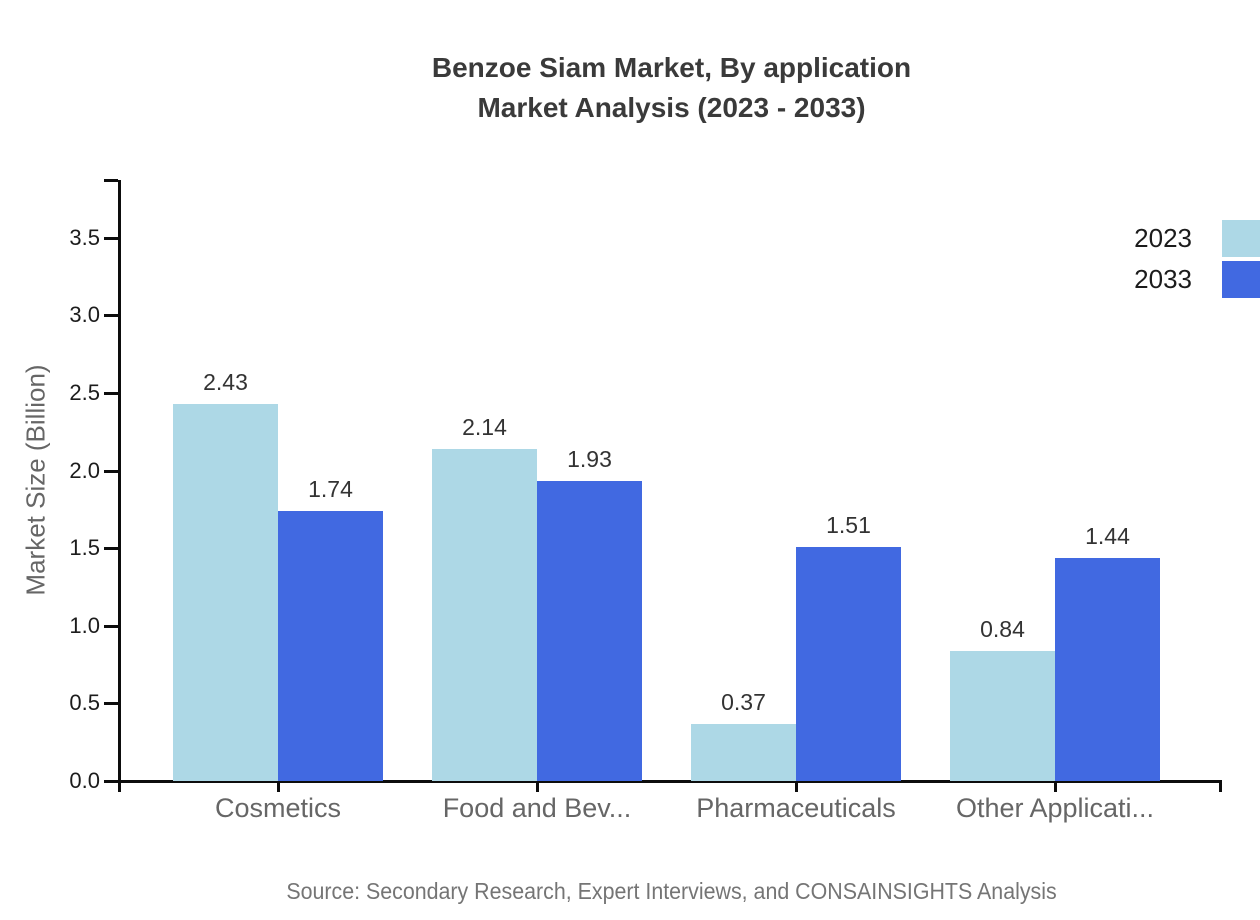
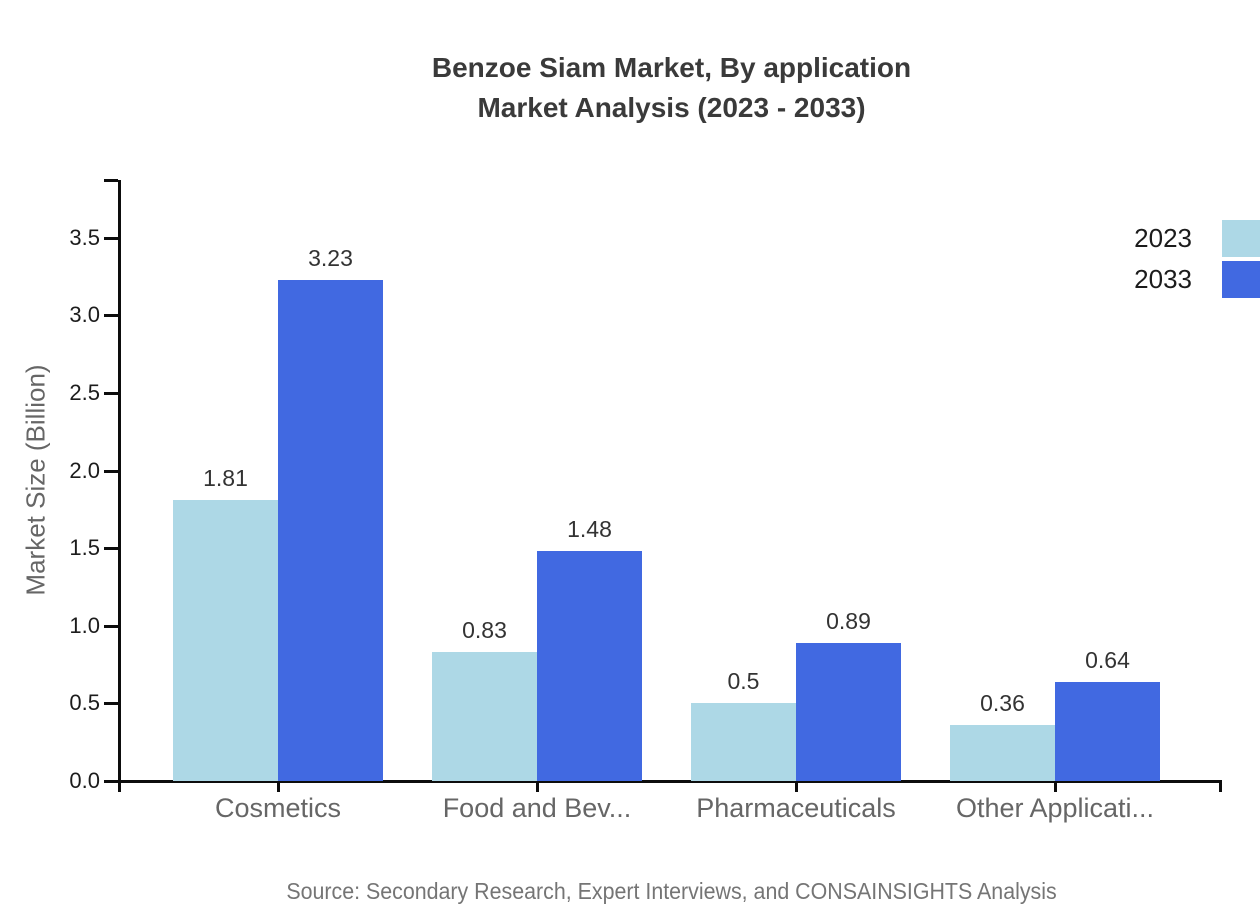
2023/Cosmetics: 2.43 -> 1.81
2033/Cosmetics: 1.74 -> 3.23
2023/Food and Bev...: 2.14 -> 0.83
2033/Food and Bev...: 1.93 -> 1.48
2023/Pharmaceuticals: 0.37 -> 0.5
2033/Pharmaceuticals: 1.51 -> 0.89
2023/Other Applicati...: 0.84 -> 0.36
2033/Other Applicati...: 1.44 -> 0.64
